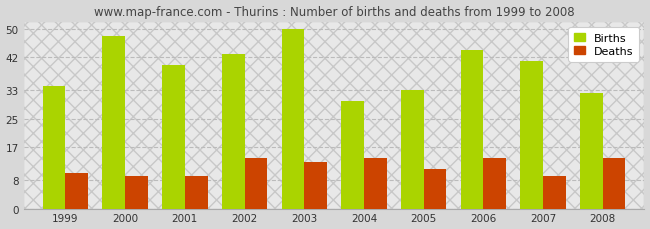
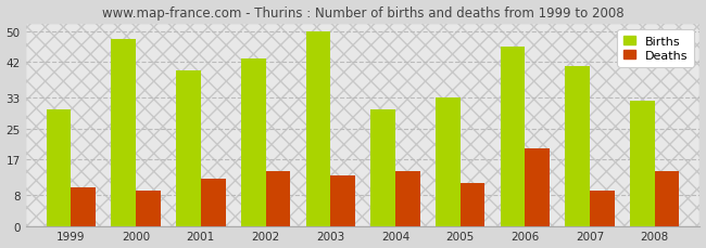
Births/1999: 34 -> 30
Deaths/2001: 9 -> 12
Births/2006: 44 -> 46
Deaths/2006: 14 -> 20
